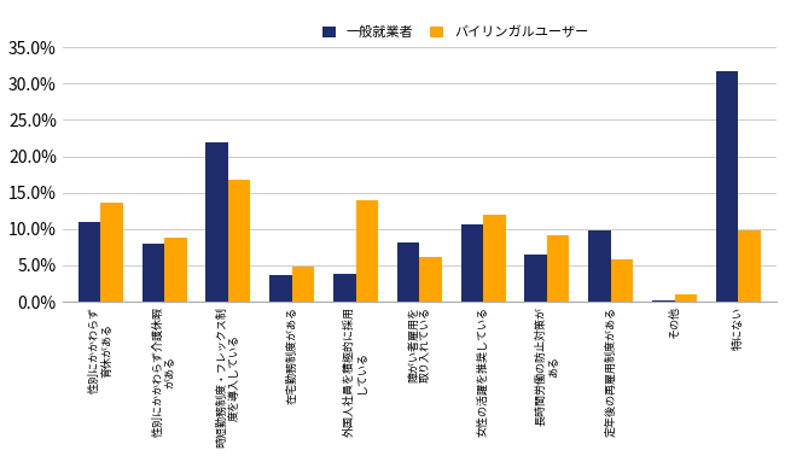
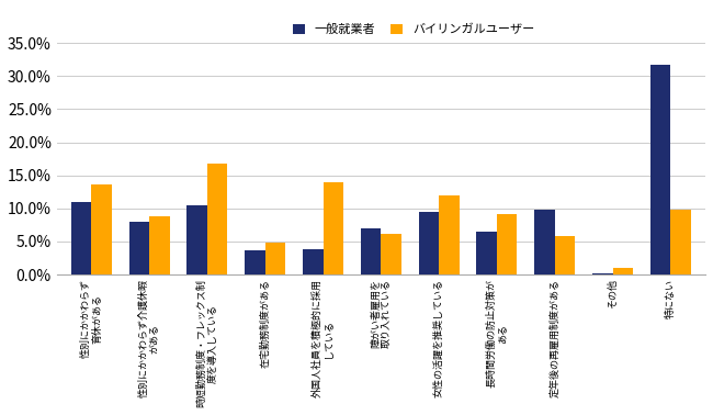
一般就業者/時短勤務制度・フレックス制 度を導入している: 22.0% -> 10.5%
一般就業者/障がい者雇用を 取り入れている: 8.2% -> 6.9%
一般就業者/女性の活躍を推奨している: 10.6% -> 9.5%
